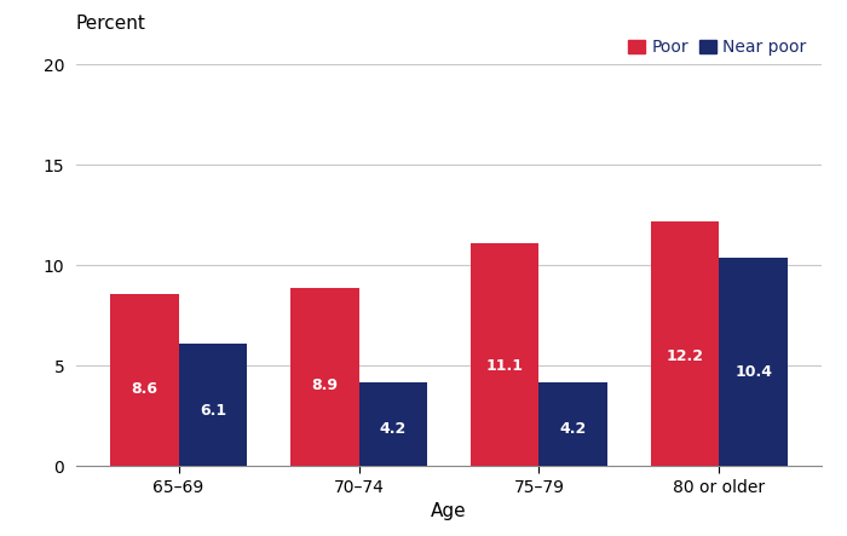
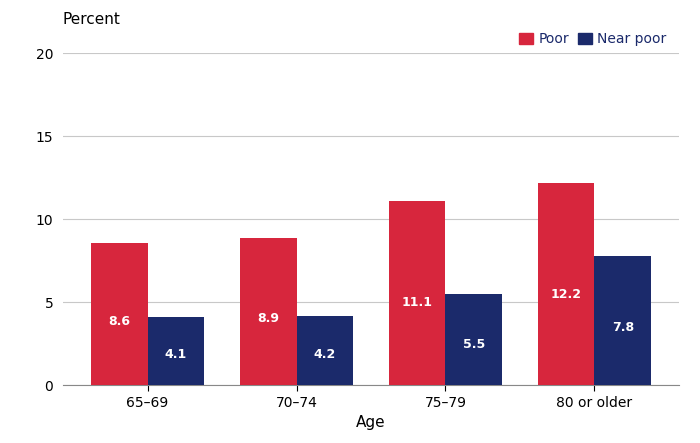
Near poor/65–69: 6.1 -> 4.1
Near poor/75–79: 4.2 -> 5.5
Near poor/80 or older: 10.4 -> 7.8
